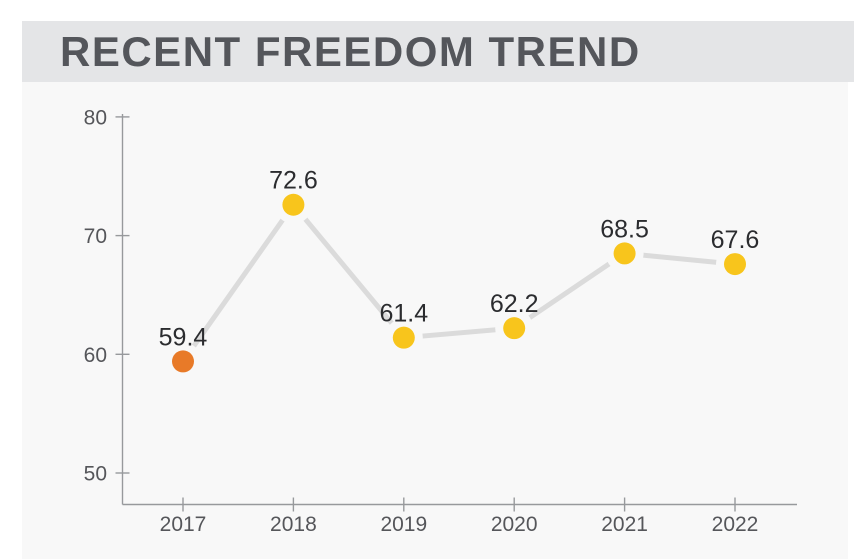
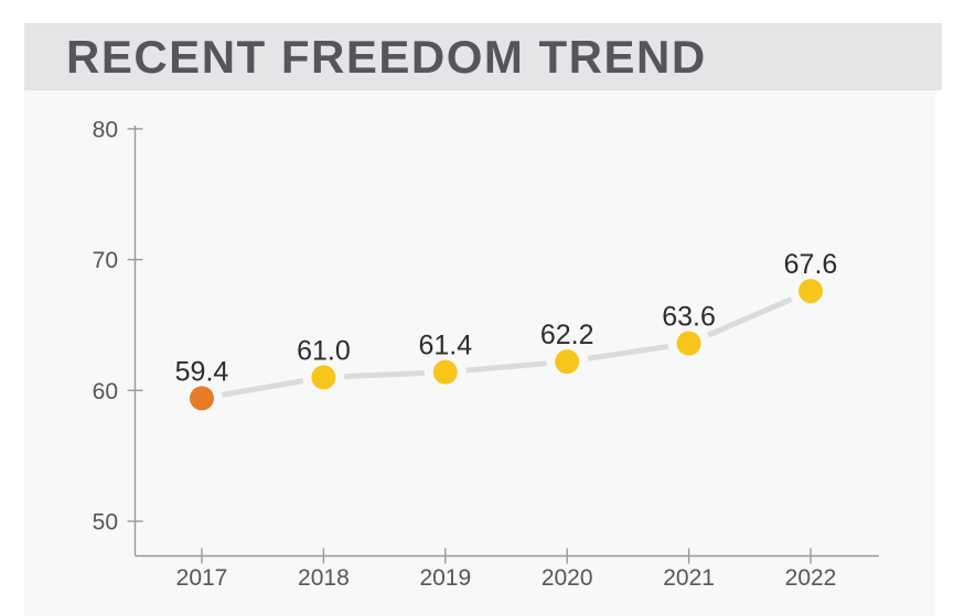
2018: 72.6 -> 61.0
2021: 68.5 -> 63.6
